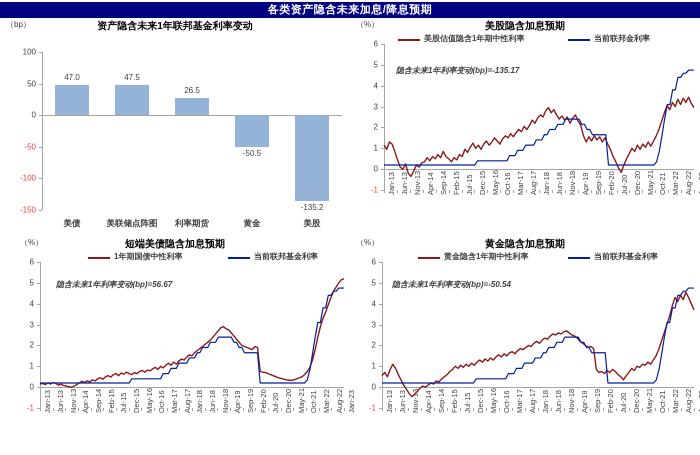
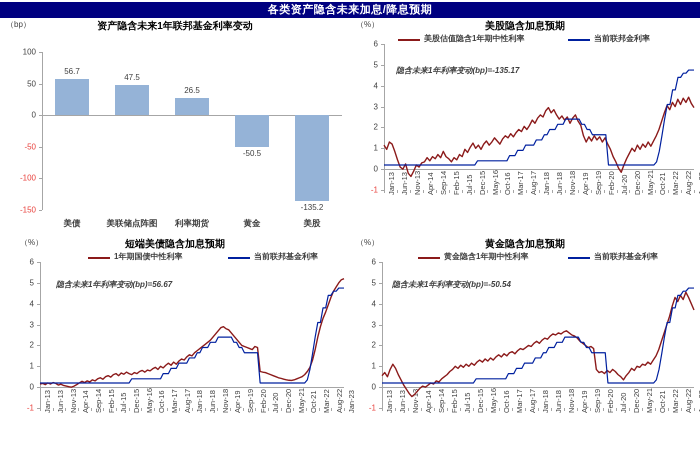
资产隐含未来1年联邦基金利率变动/美债: 47.0 -> 56.7
